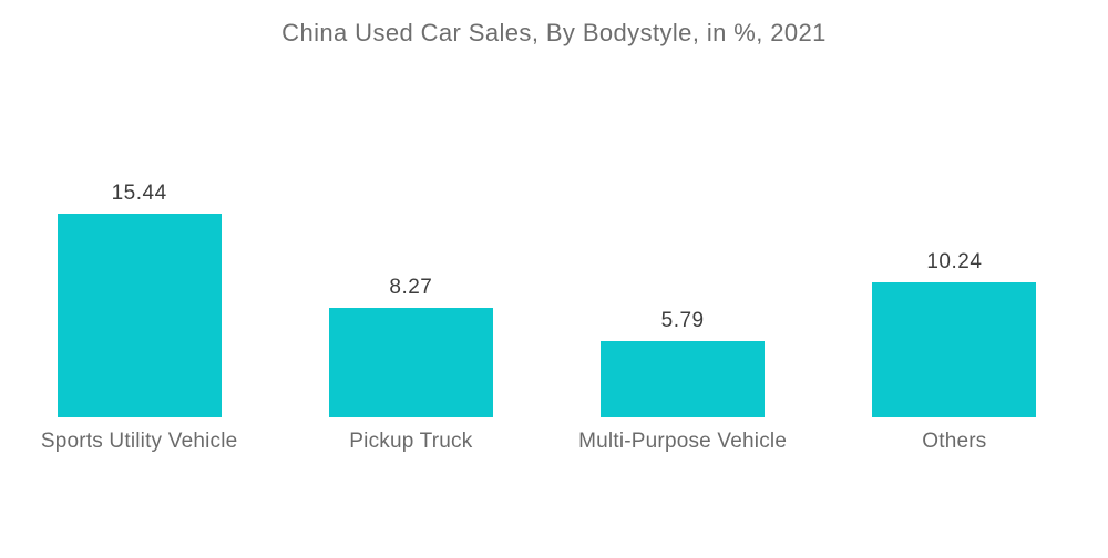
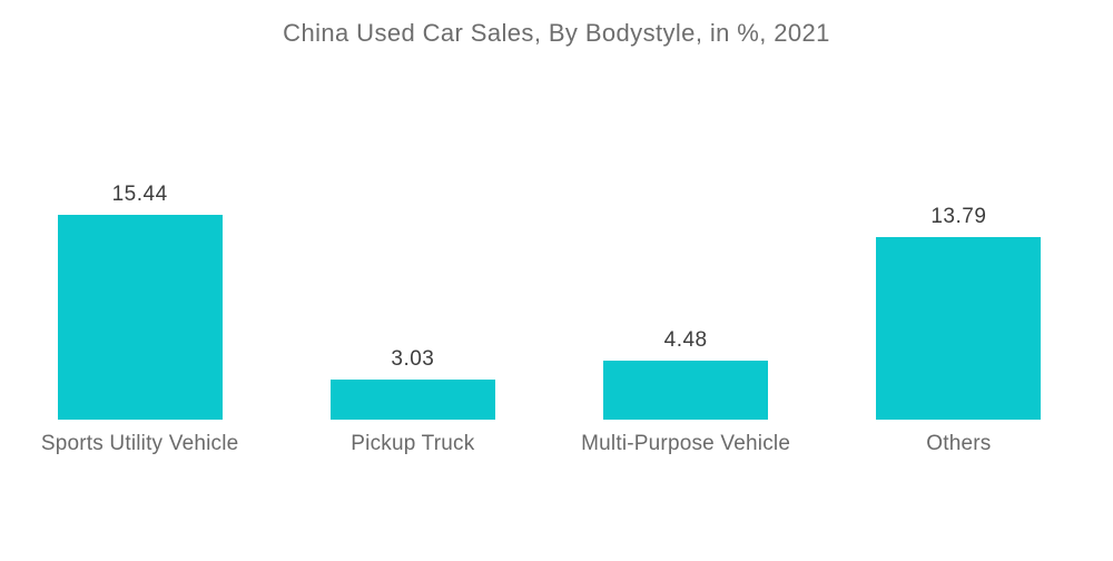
Pickup Truck: 8.27 -> 3.03
Multi-Purpose Vehicle: 5.79 -> 4.48
Others: 10.24 -> 13.79
